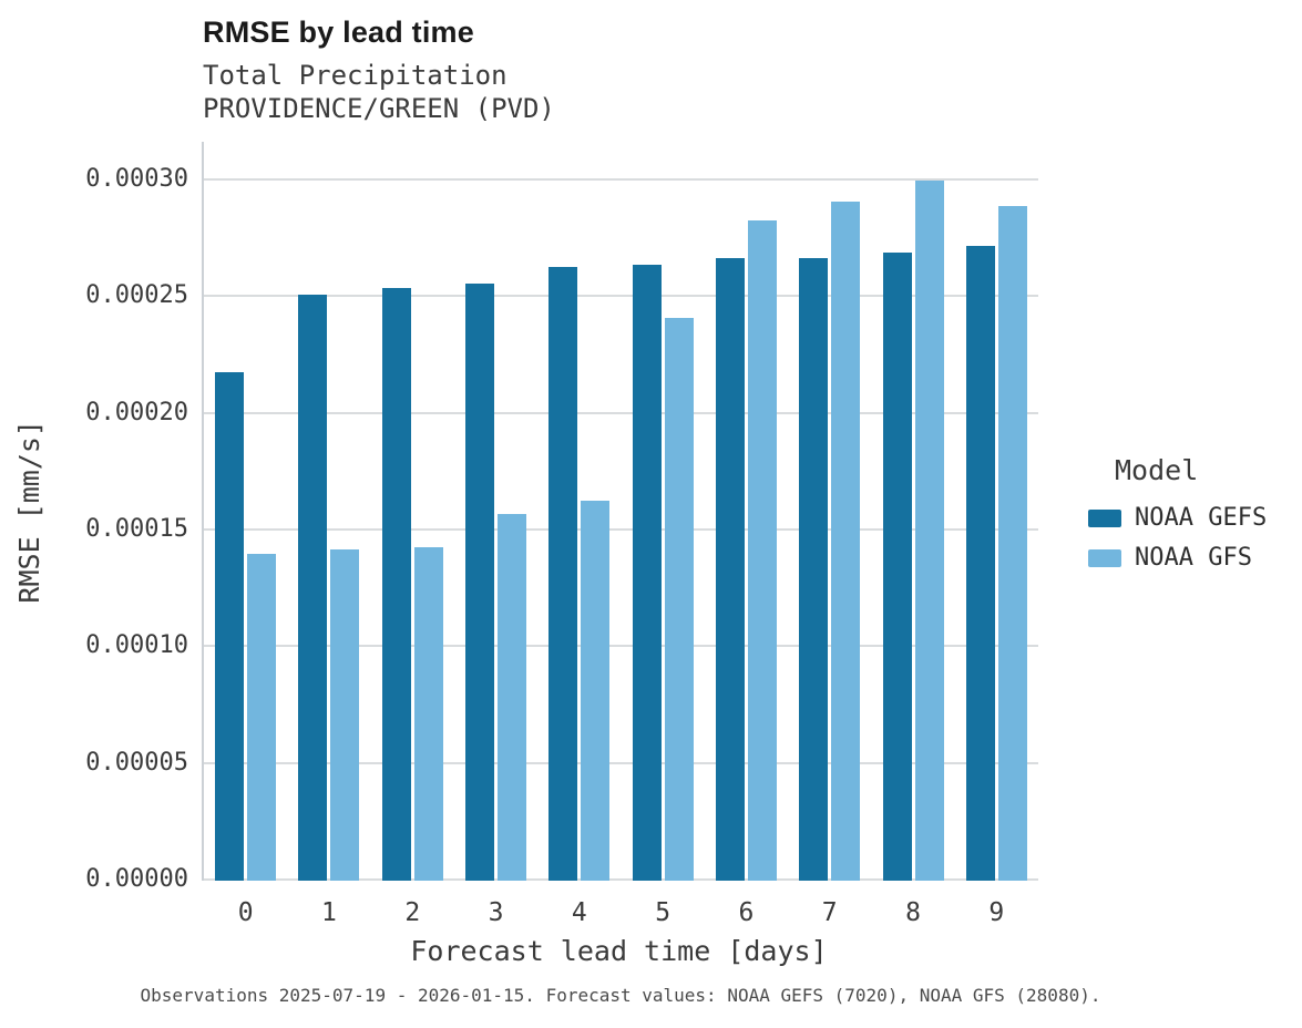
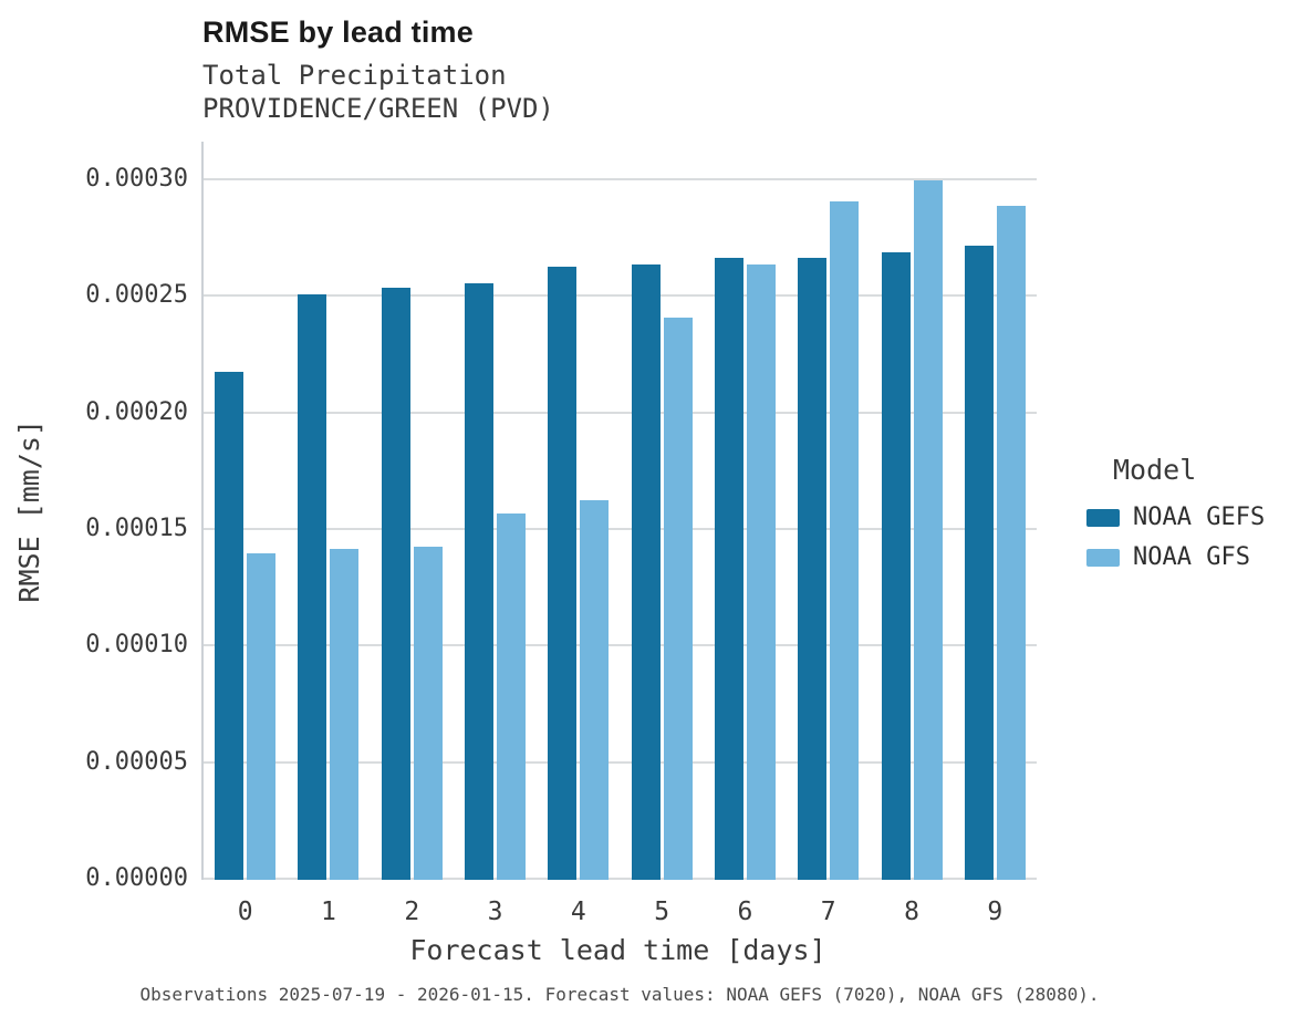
NOAA GFS/6: 0.000283 -> 0.000264
